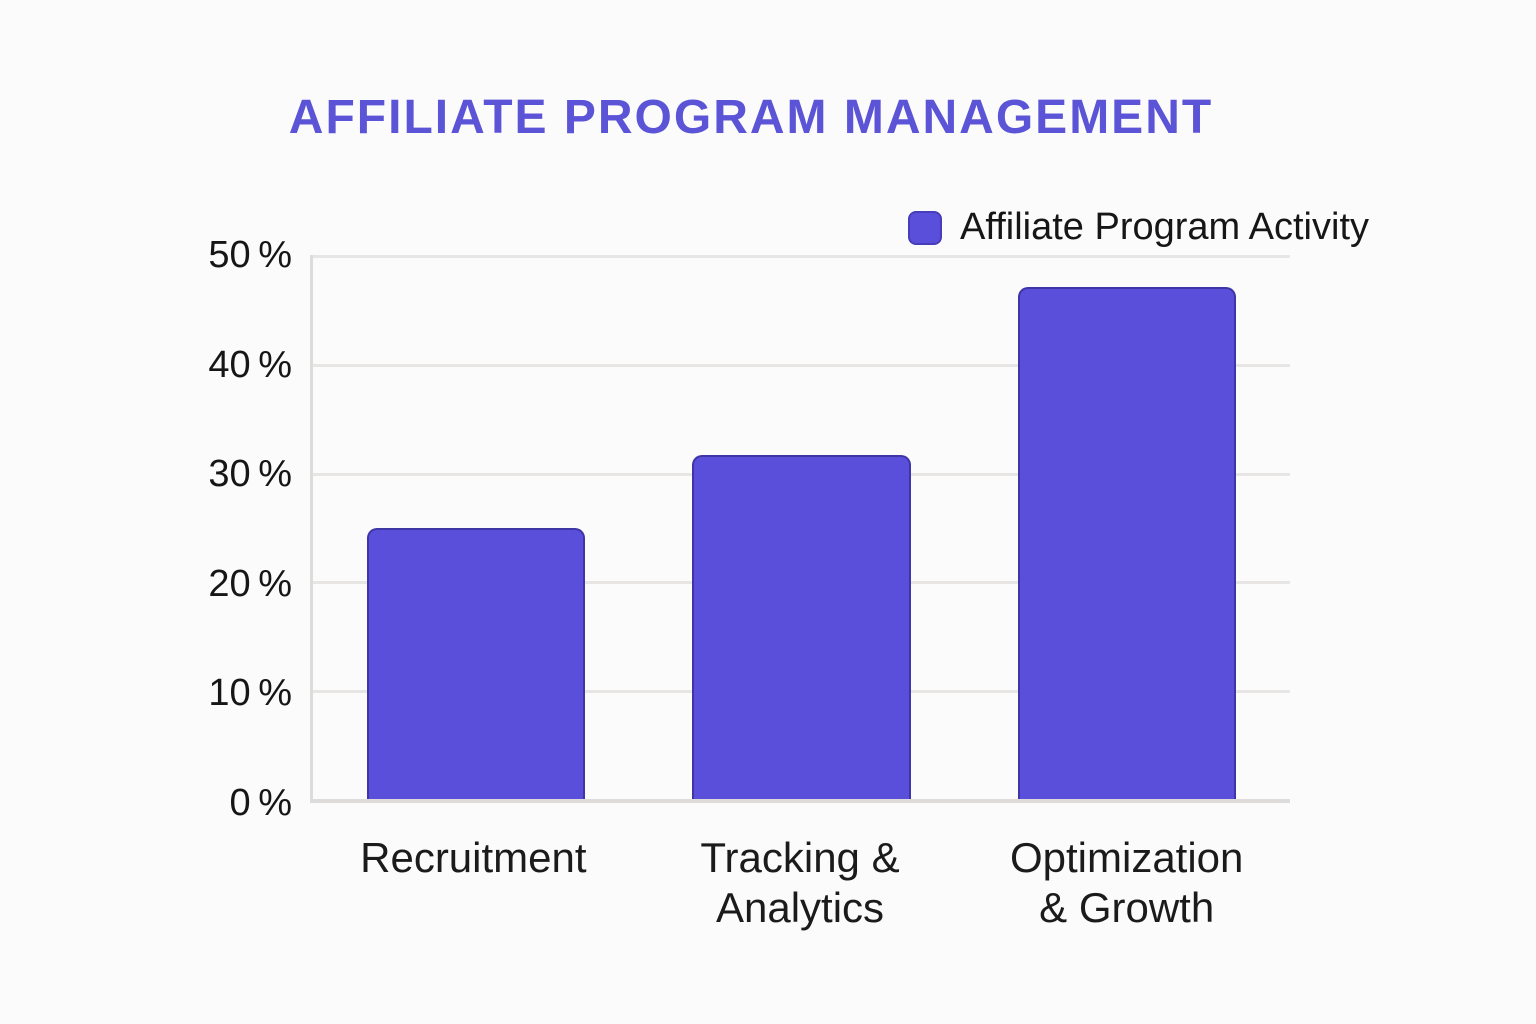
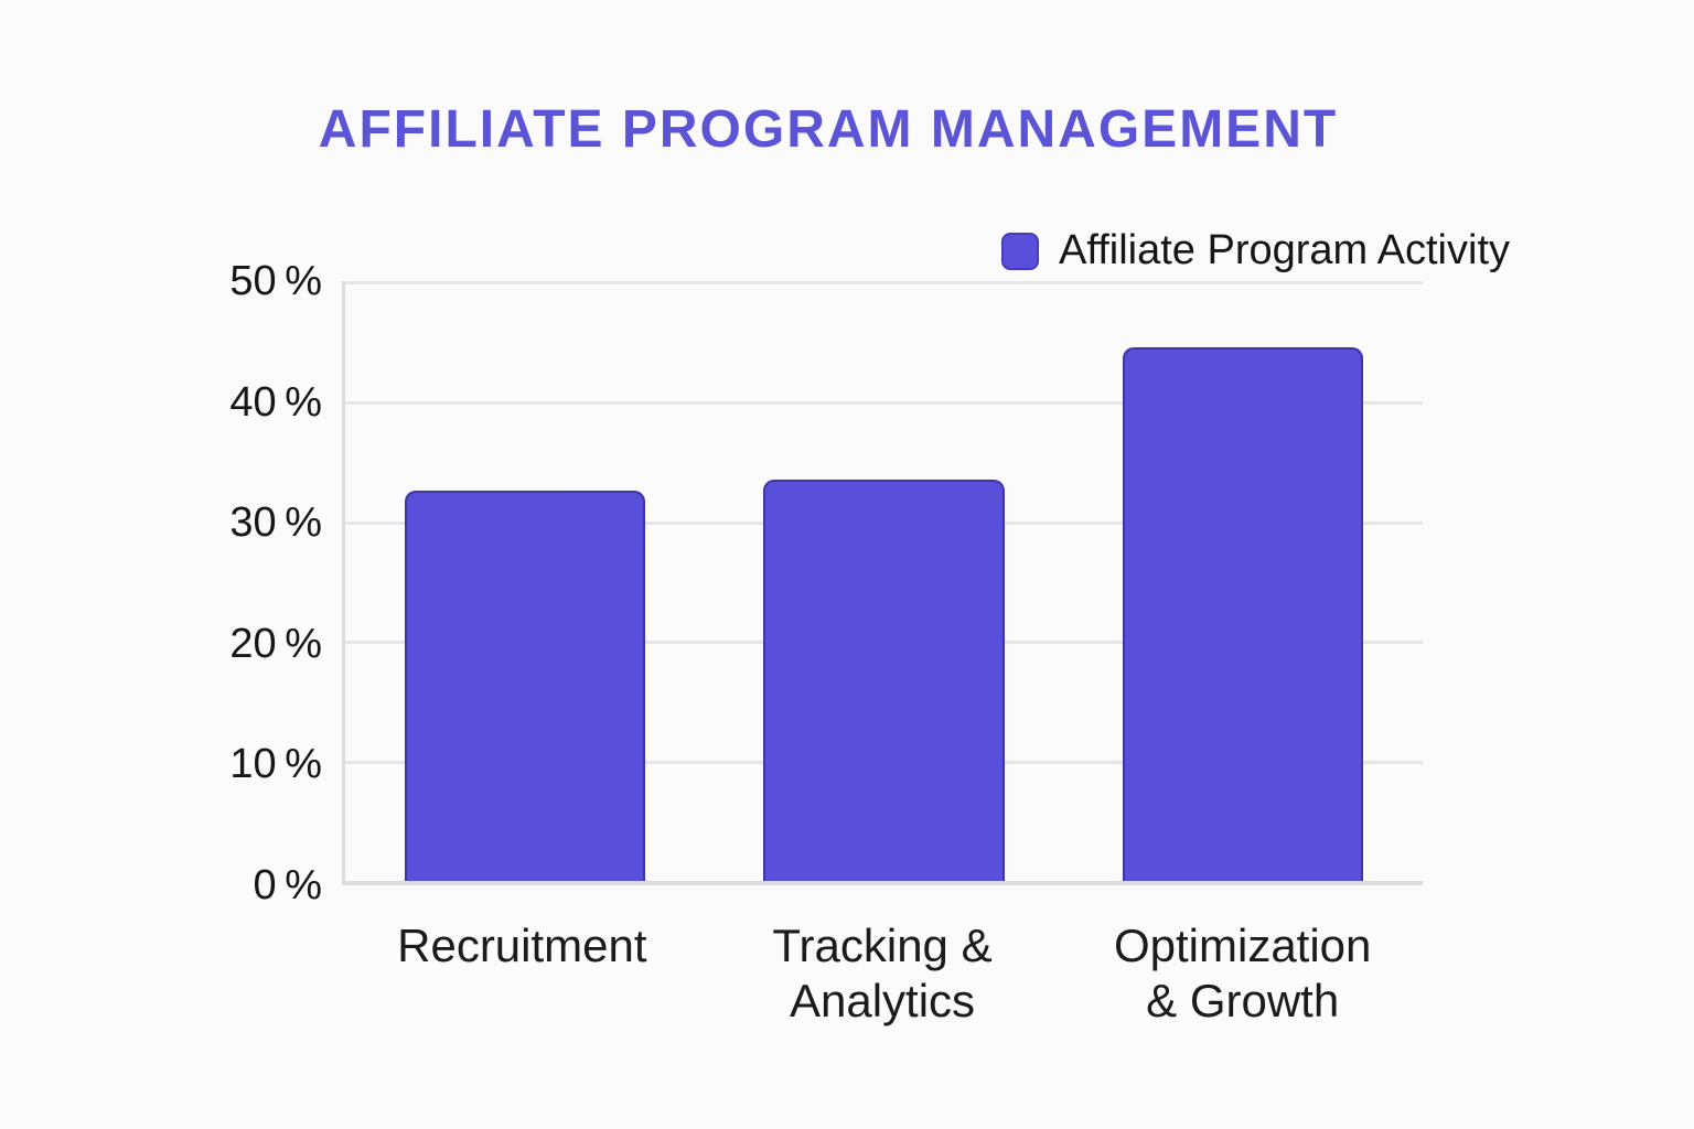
Recruitment: 24.9% -> 32.5%
Tracking & Analytics: 31.6% -> 33.5%
Optimization & Growth: 47.1% -> 44.5%
